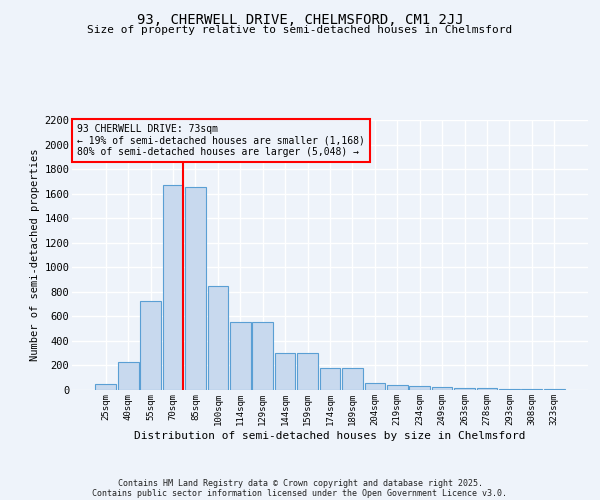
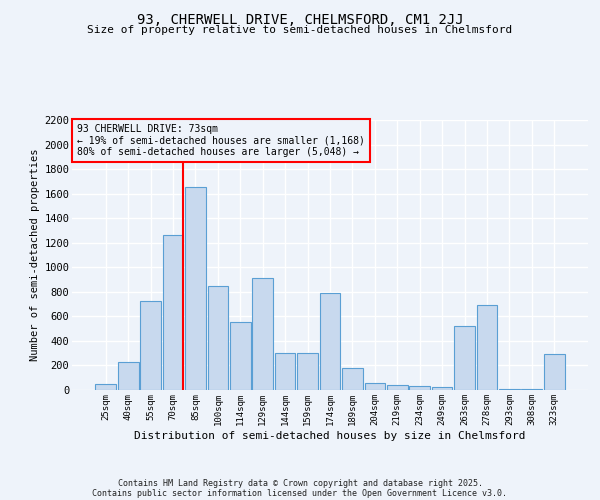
70sqm: 1670 -> 1260
129sqm: 560 -> 910
174sqm: 180 -> 790
263sqm: 20 -> 520
278sqm: 20 -> 690
323sqm: 0 -> 290
